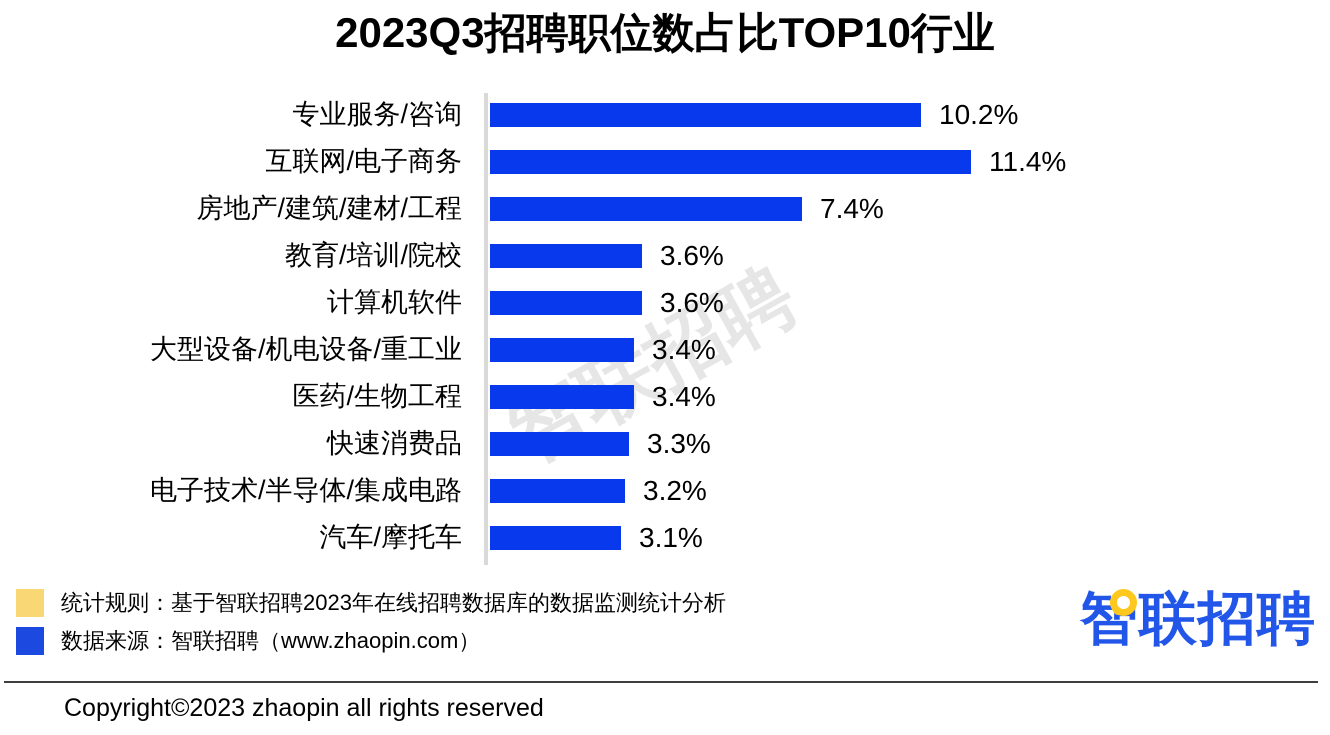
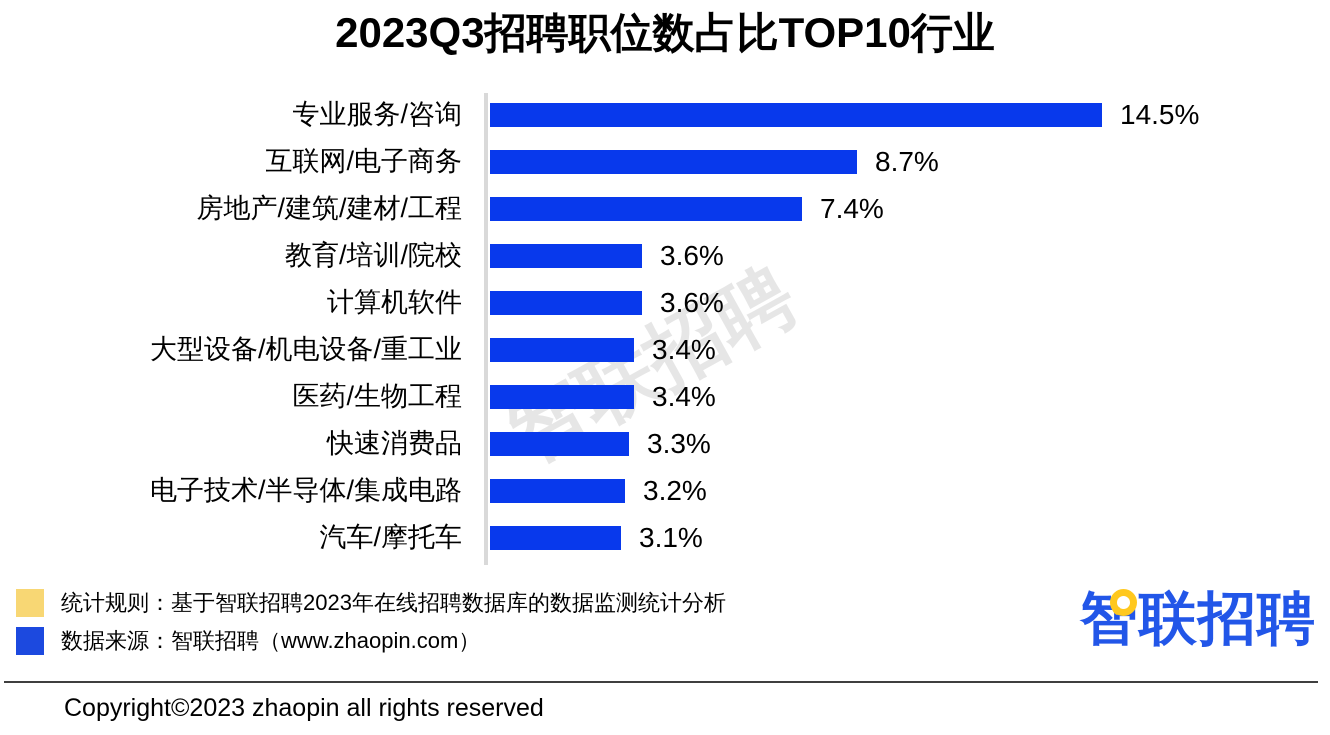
专业服务/咨询: 10.2% -> 14.5%
互联网/电子商务: 11.4% -> 8.7%
